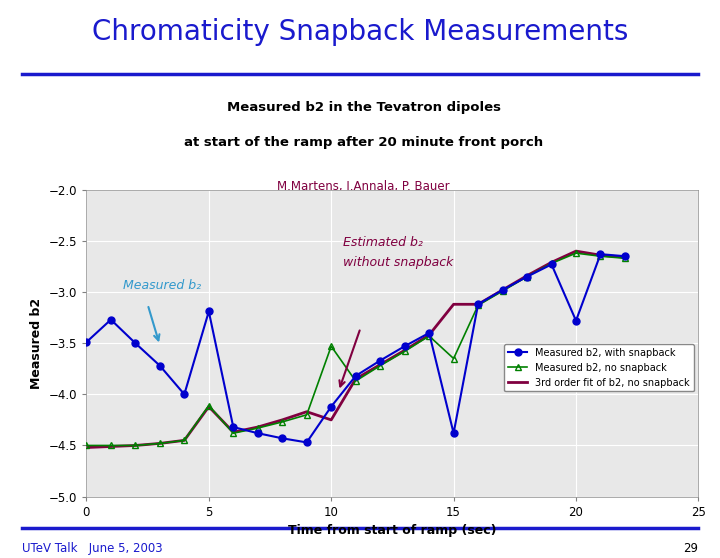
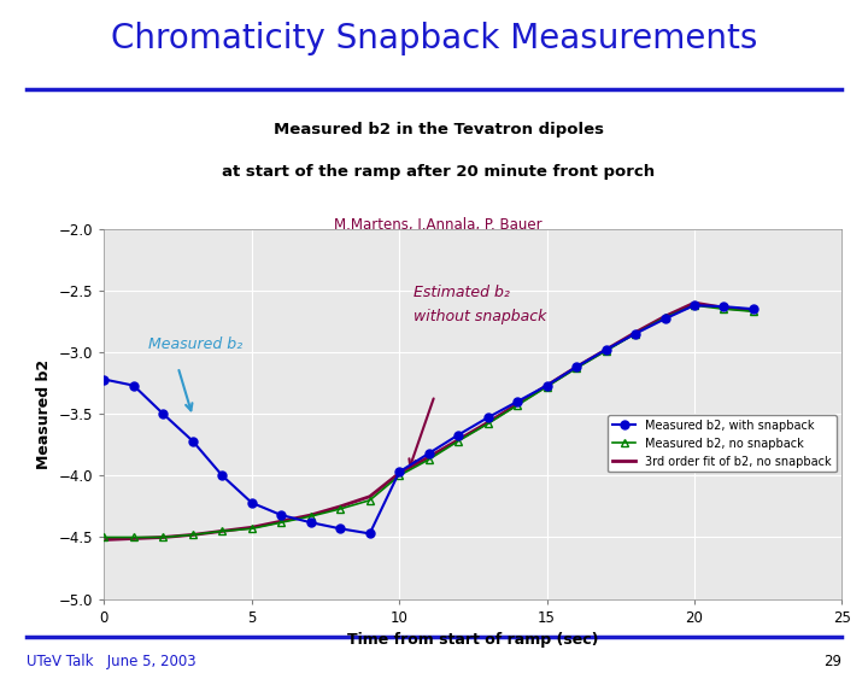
Measured b2, with snapback/0: -3.49 -> -3.22
Measured b2, with snapback/5: -3.19 -> -4.22
Measured b2, no snapback/5: -4.11 -> -4.43
3rd order fit of b2, no snapback/5: -4.12 -> -4.42
Measured b2, with snapback/10: -4.12 -> -3.97
Measured b2, no snapback/10: -3.53 -> -4.00
3rd order fit of b2, no snapback/10: -4.25 -> -3.98
Measured b2, with snapback/15: -4.38 -> -3.27
Measured b2, no snapback/15: -3.65 -> -3.28
3rd order fit of b2, no snapback/15: -3.12 -> -3.27
Measured b2, with snapback/20: -3.28 -> -2.62
